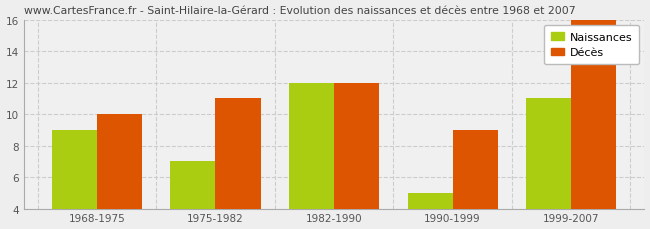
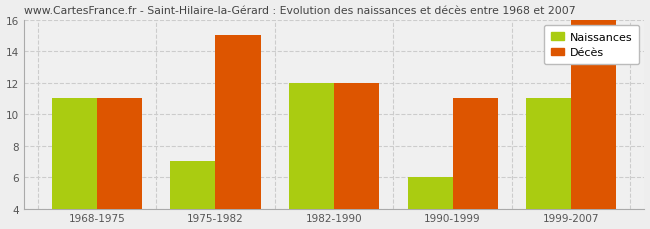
Naissances/1968-1975: 9 -> 11
Décès/1968-1975: 10 -> 11
Décès/1975-1982: 11 -> 15
Naissances/1990-1999: 5 -> 6
Décès/1990-1999: 9 -> 11
